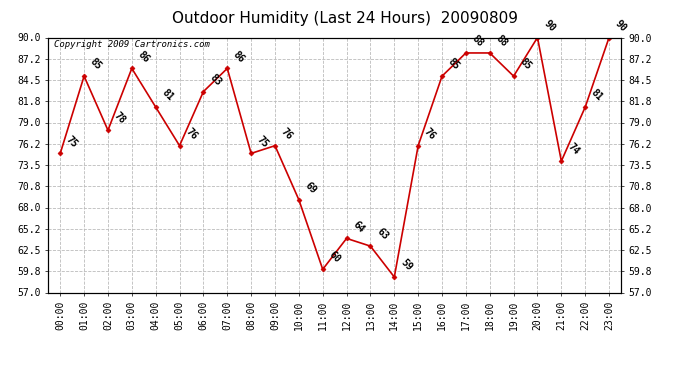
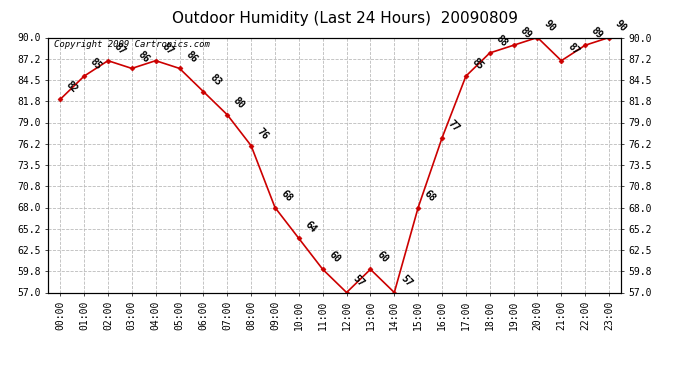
00:00: 75 -> 82
02:00: 78 -> 87
04:00: 81 -> 87
05:00: 76 -> 86
07:00: 86 -> 80
08:00: 75 -> 76
09:00: 76 -> 68
10:00: 69 -> 64
12:00: 64 -> 57
13:00: 63 -> 60
14:00: 59 -> 57
15:00: 76 -> 68
16:00: 85 -> 77
17:00: 88 -> 85
19:00: 85 -> 89
21:00: 74 -> 87
22:00: 81 -> 89
